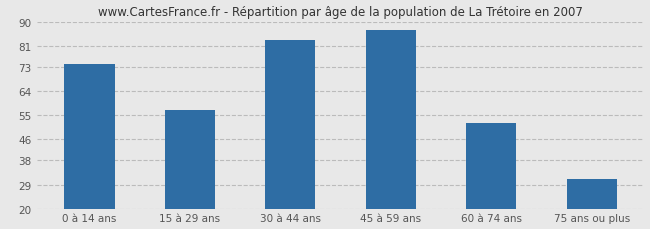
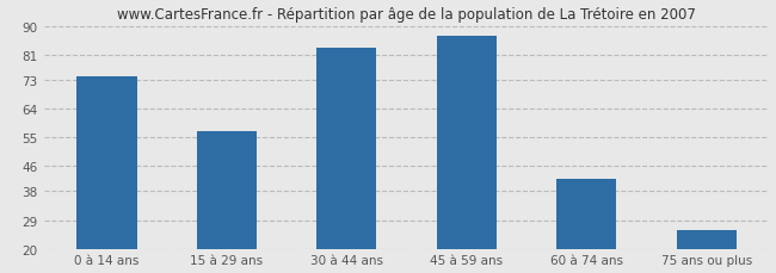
60 à 74 ans: 52 -> 42
75 ans ou plus: 31 -> 26
